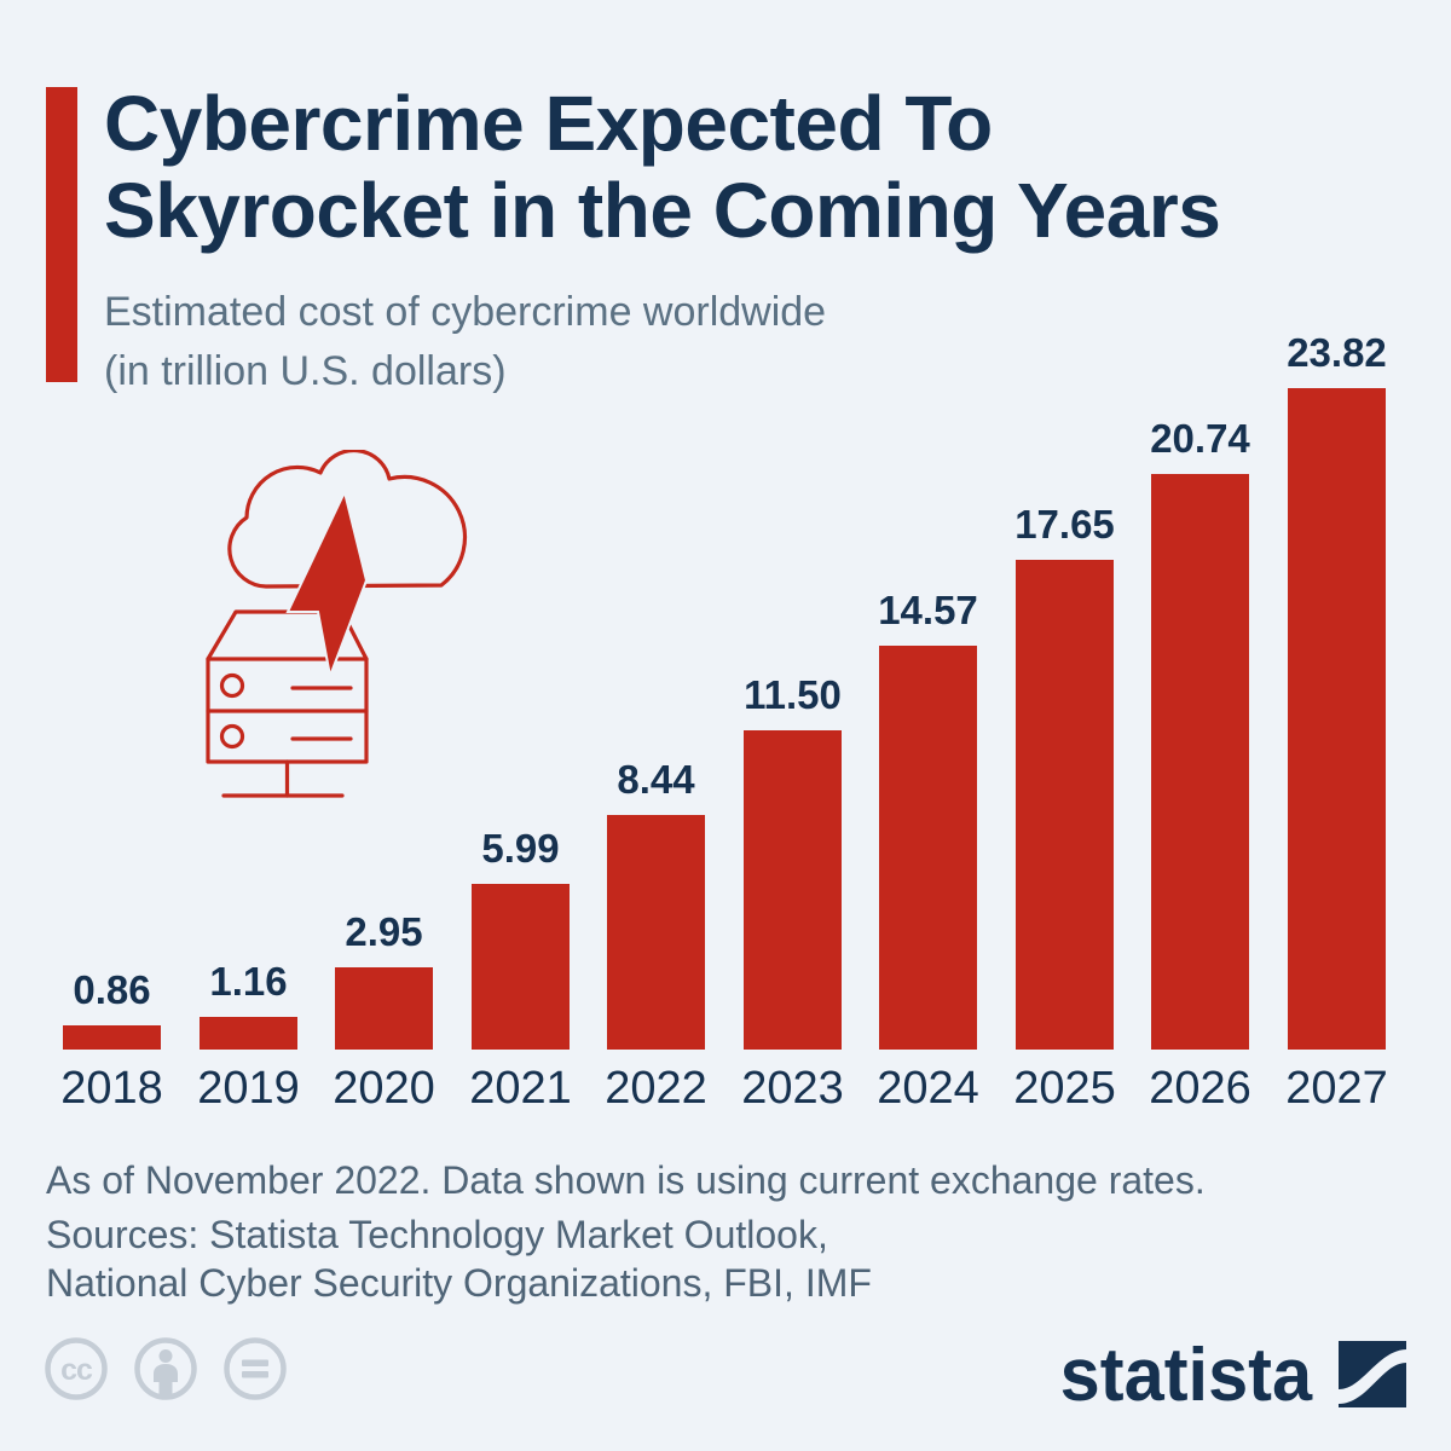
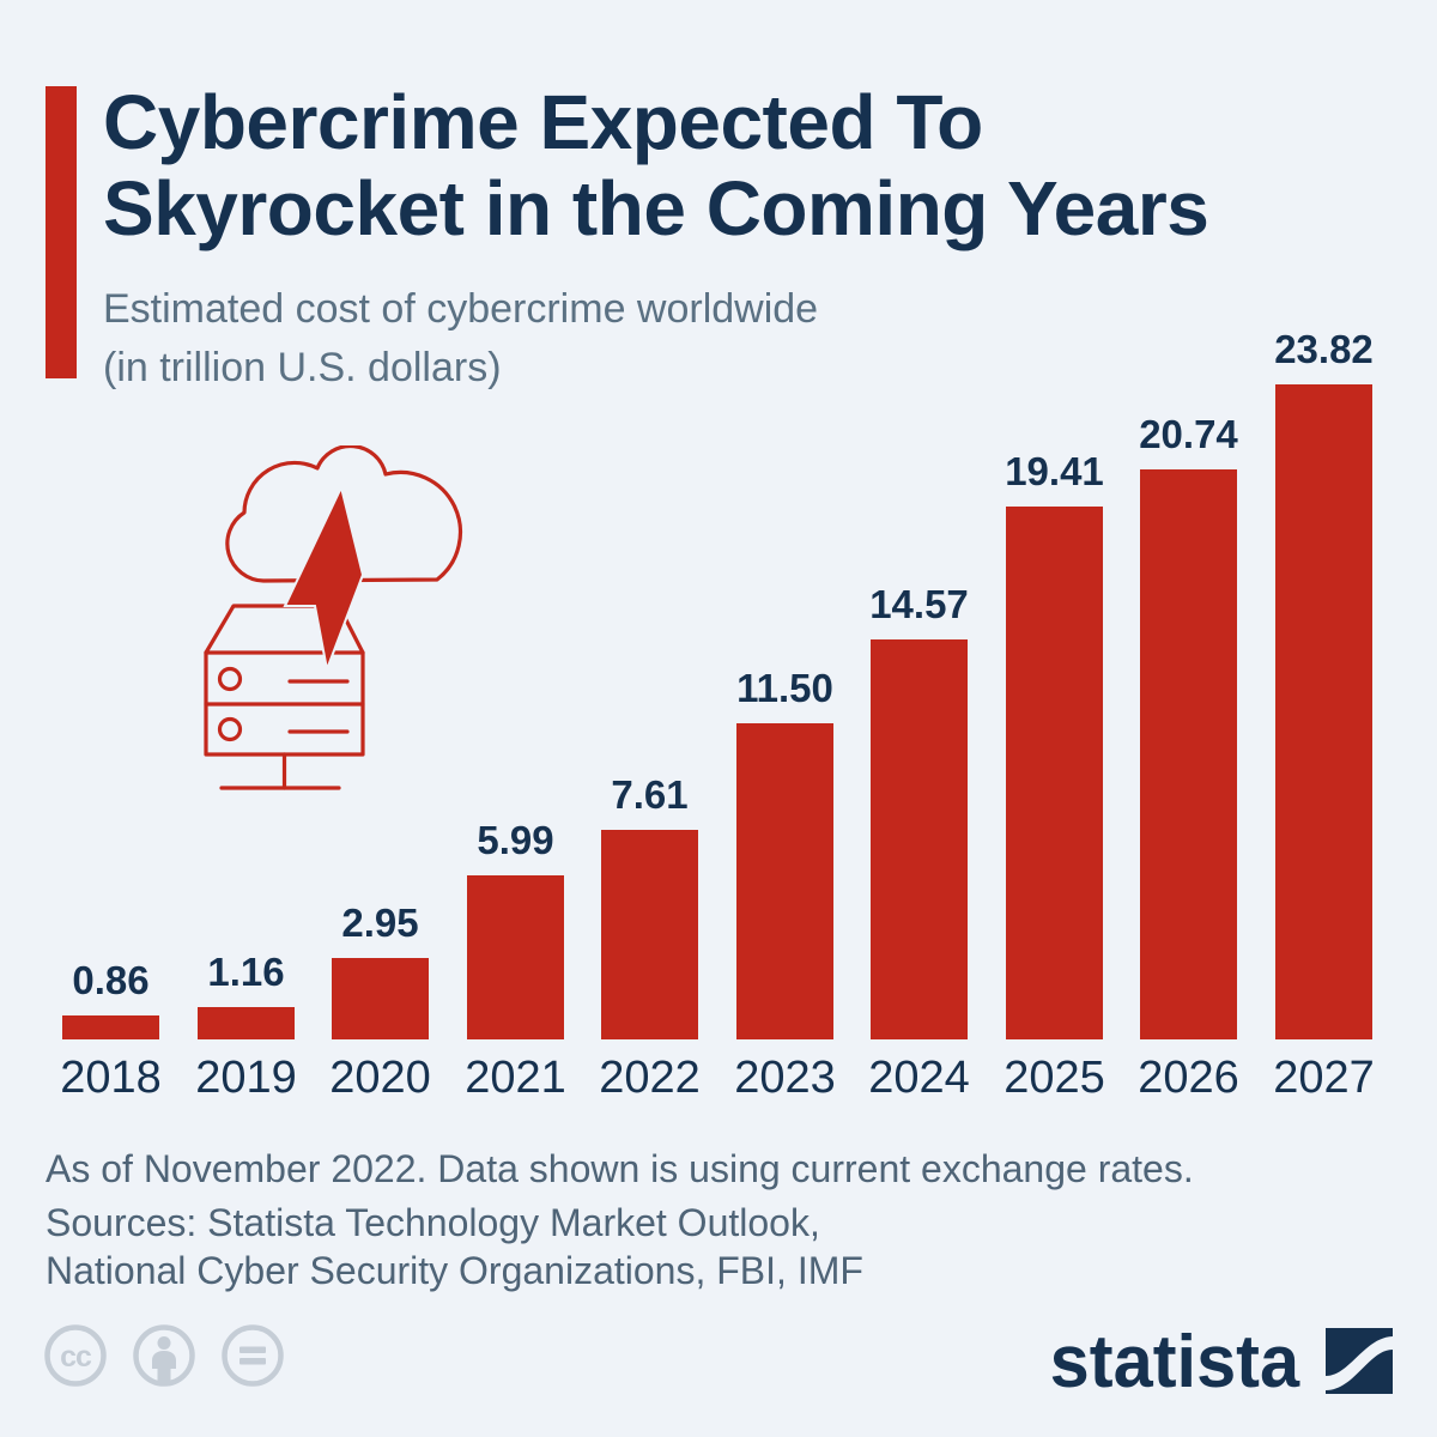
2022: 8.44 -> 7.61
2025: 17.65 -> 19.41
